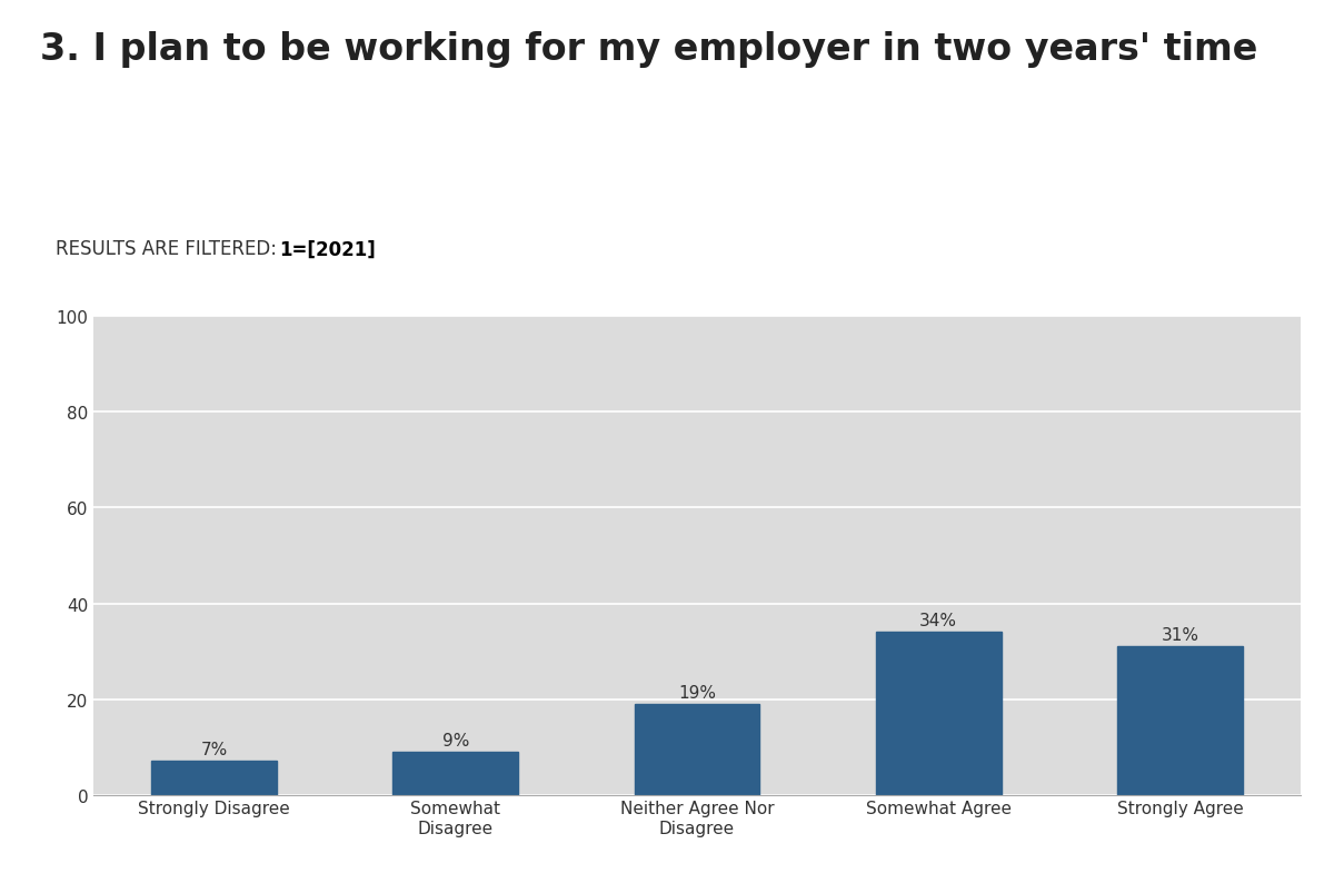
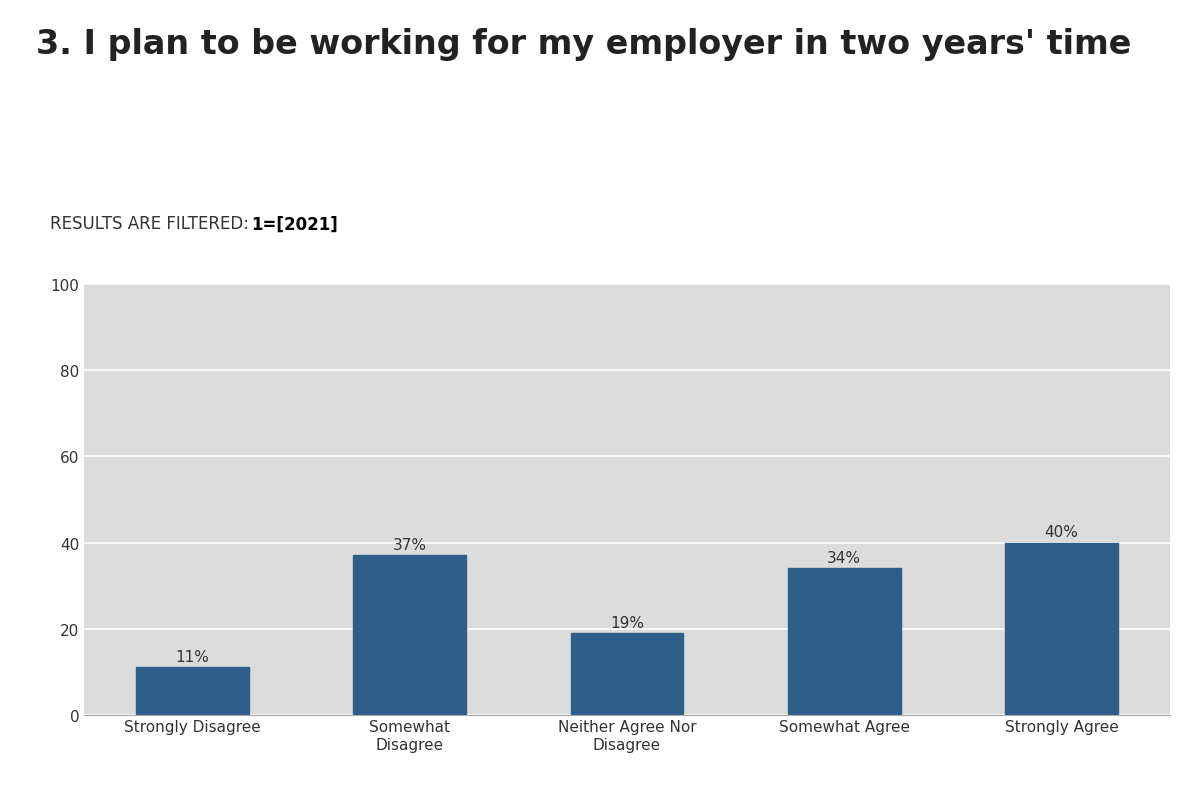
Strongly Disagree: 7% -> 11%
Somewhat Disagree: 9% -> 37%
Strongly Agree: 31% -> 40%
